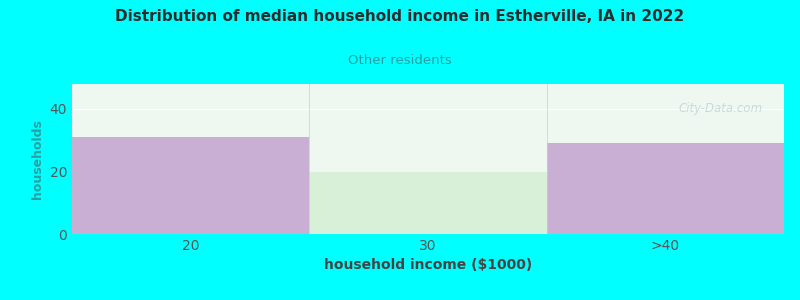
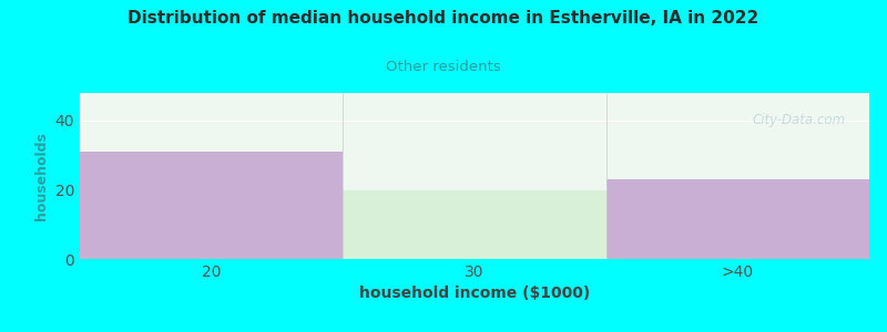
>40: 29 -> 23
